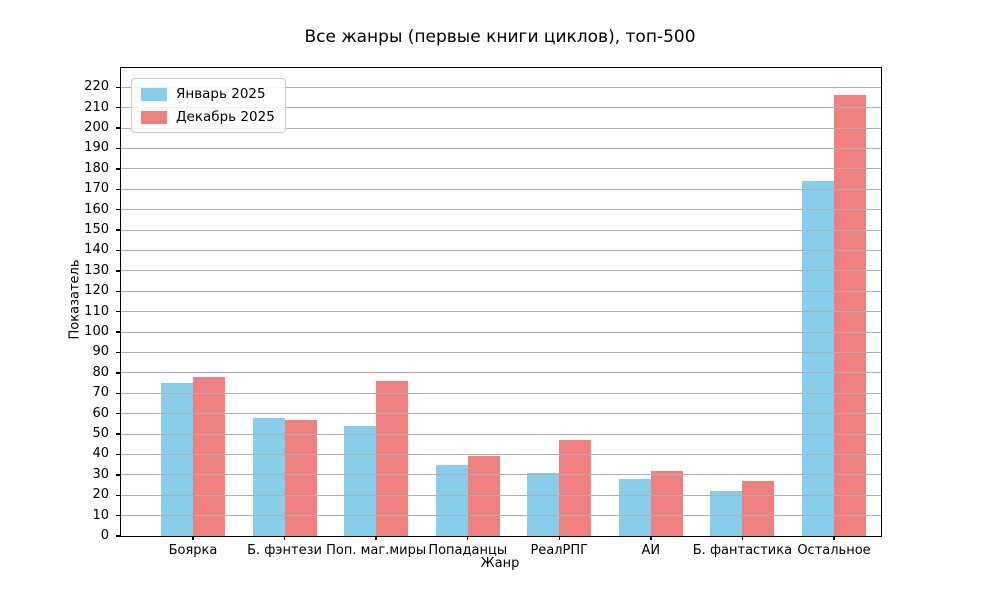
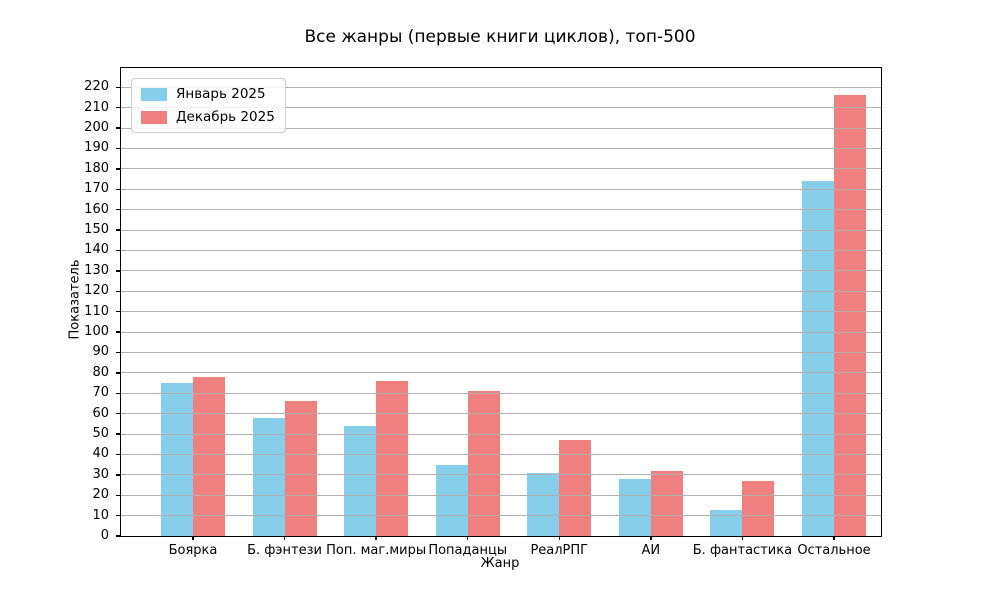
Декабрь 2025/Б. фэнтези: 57 -> 66
Декабрь 2025/Попаданцы: 39 -> 71
Январь 2025/Б. фантастика: 22 -> 13
